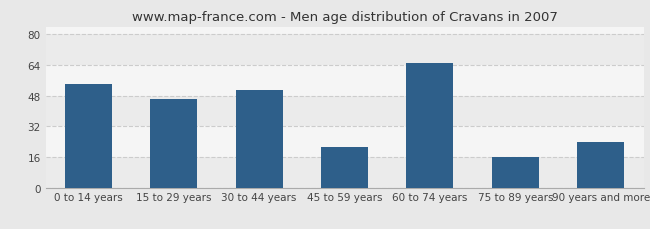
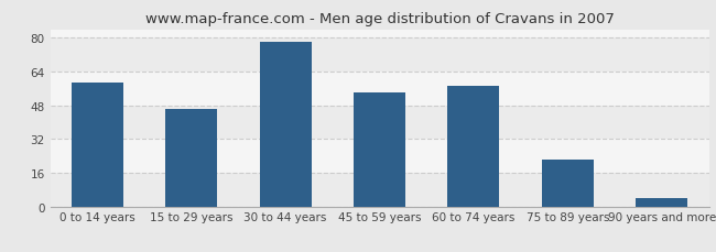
0 to 14 years: 54 -> 59
30 to 44 years: 51 -> 78
45 to 59 years: 21 -> 54
60 to 74 years: 65 -> 57
75 to 89 years: 16 -> 22
90 years and more: 24 -> 4
